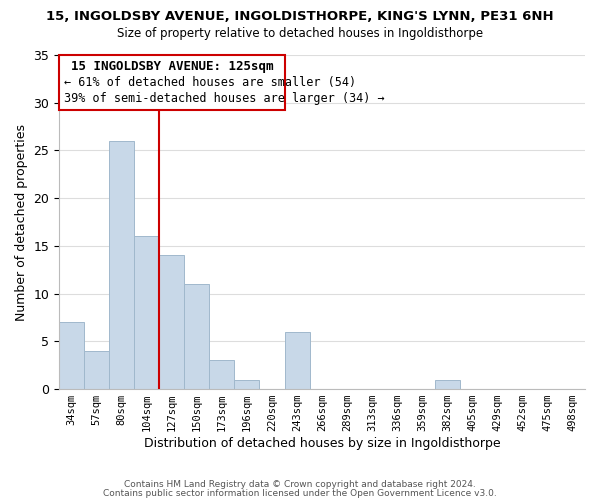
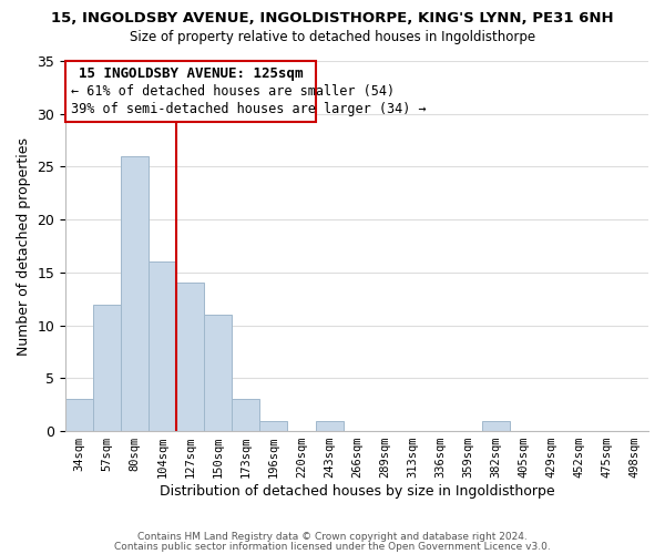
34sqm: 7 -> 3
57sqm: 4 -> 12
243sqm: 6 -> 1
